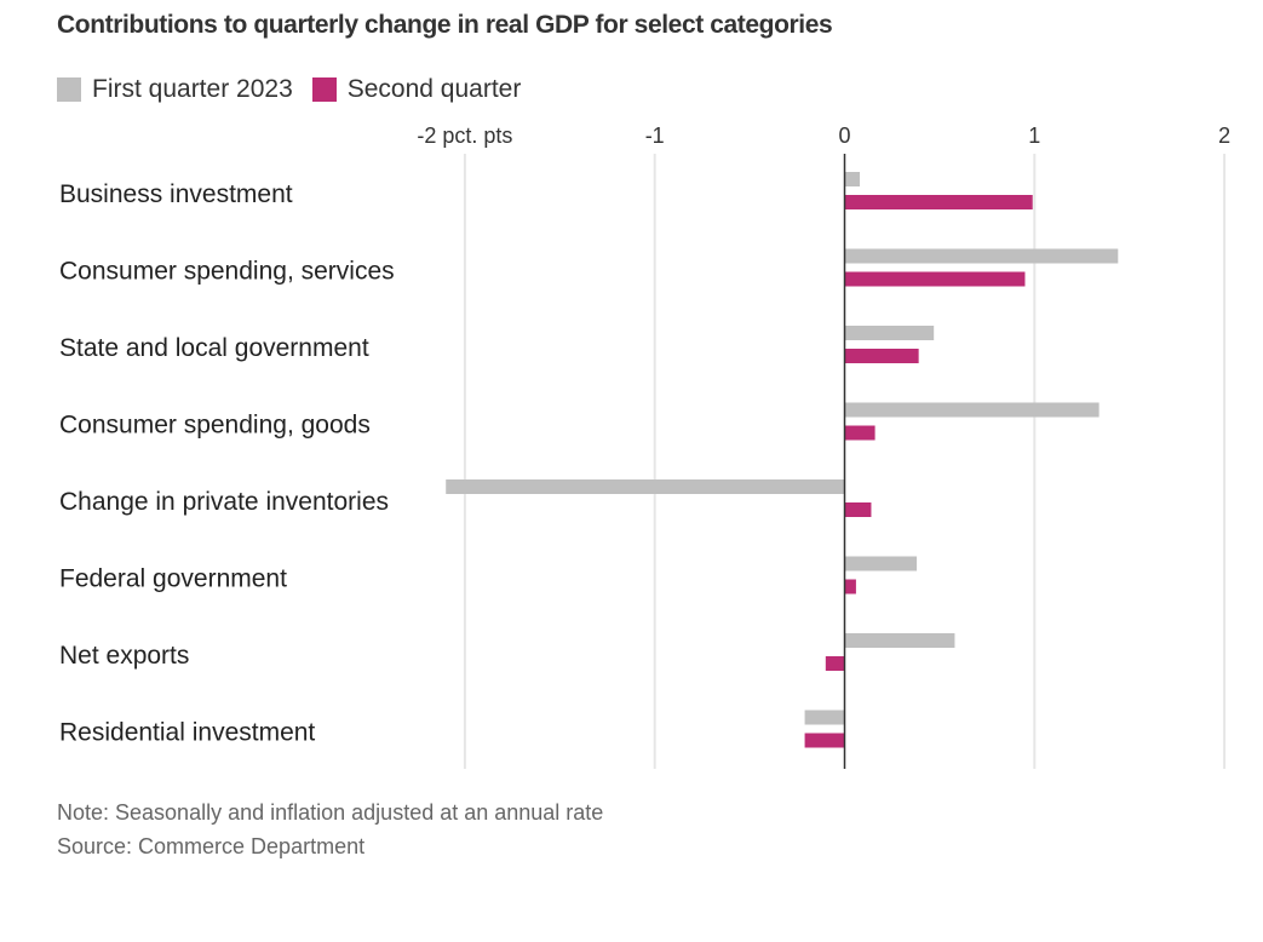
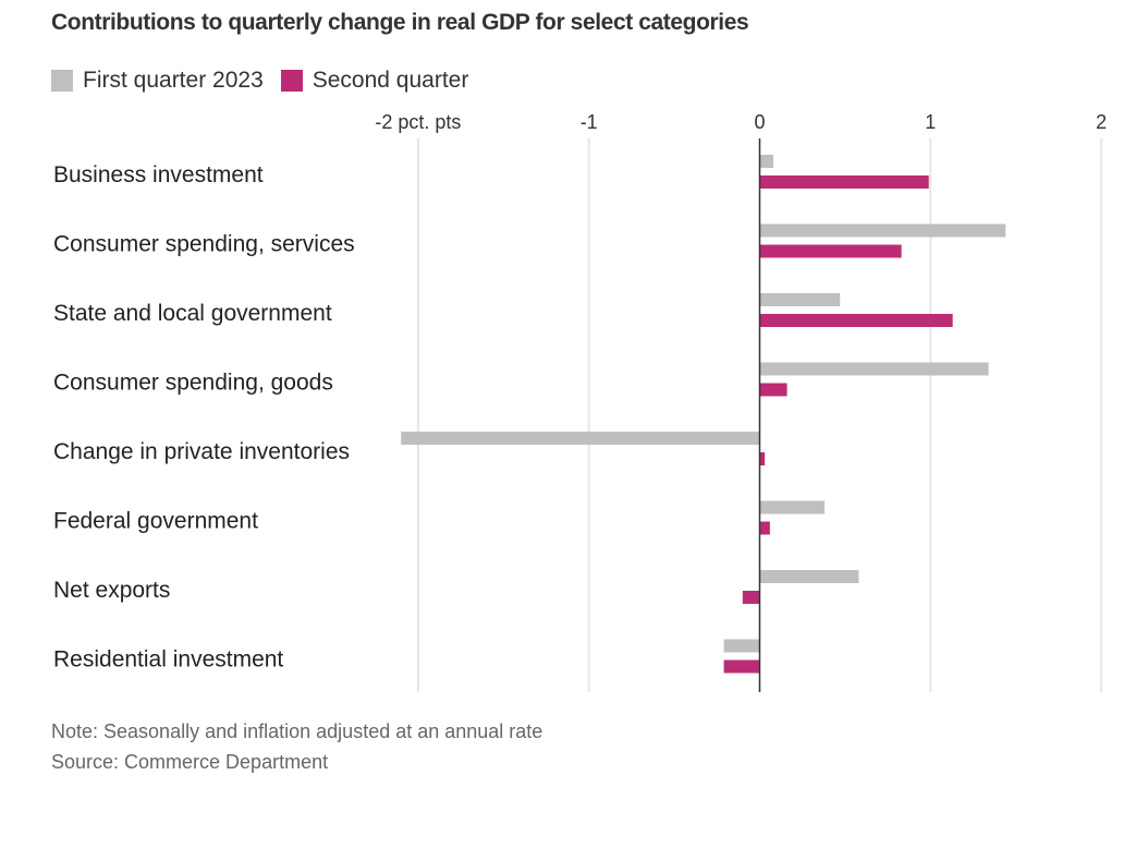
Second quarter/Consumer spending, services: 0.95 -> 0.83
Second quarter/State and local government: 0.39 -> 1.13
Second quarter/Change in private inventories: 0.14 -> 0.03
